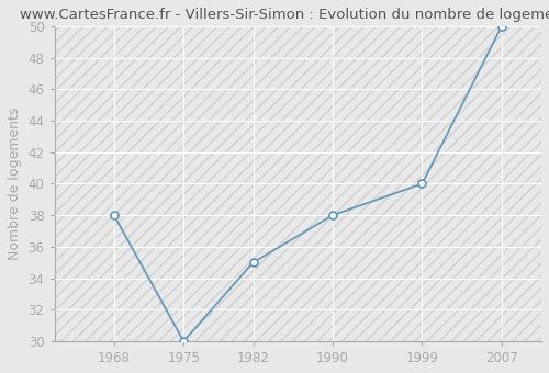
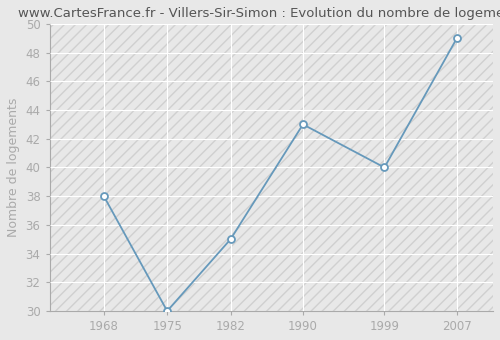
1990: 38 -> 43
2007: 50 -> 49
